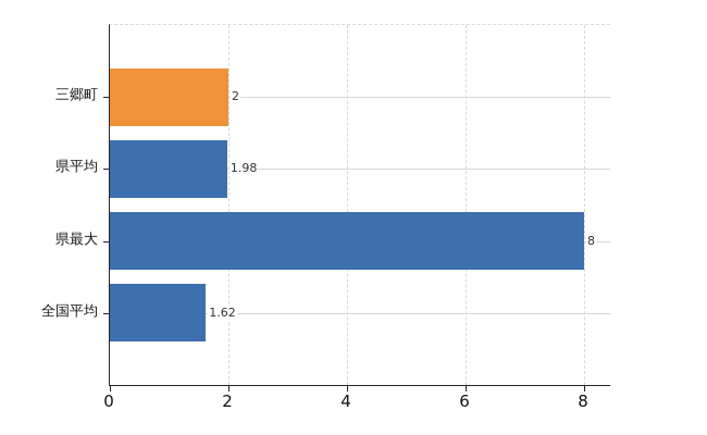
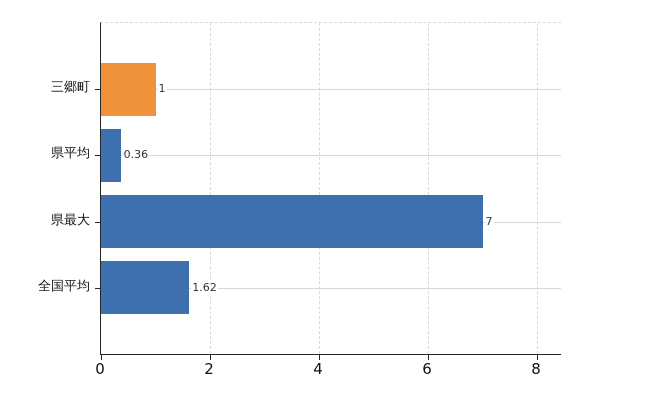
三郷町: 2 -> 1
県平均: 1.98 -> 0.36
県最大: 8 -> 7
